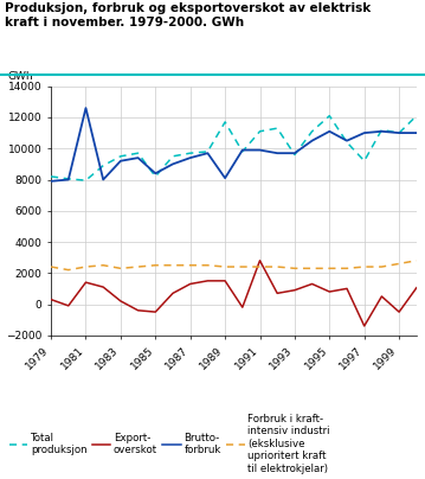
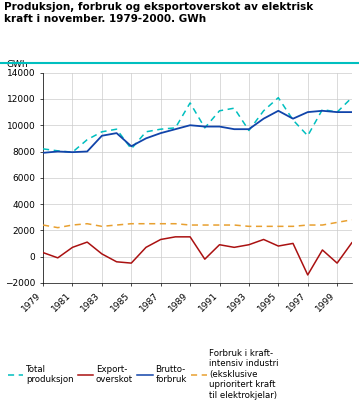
Export- overskot/1981: 1400 -> 700
Brutto- forbruk/1981: 12600 -> 8000
Brutto- forbruk/1989: 8100 -> 10000
Export- overskot/1991: 2800 -> 900
